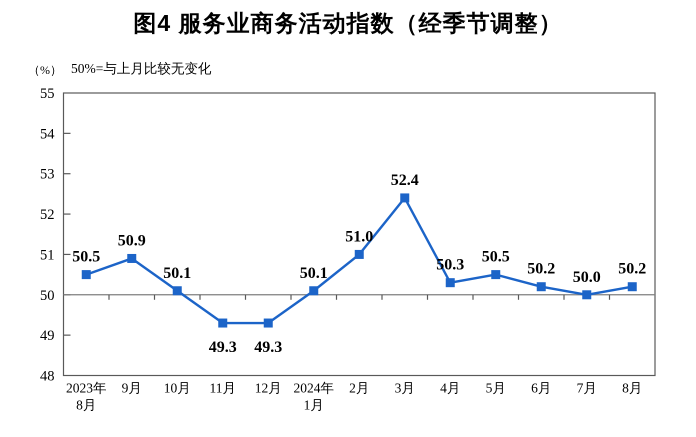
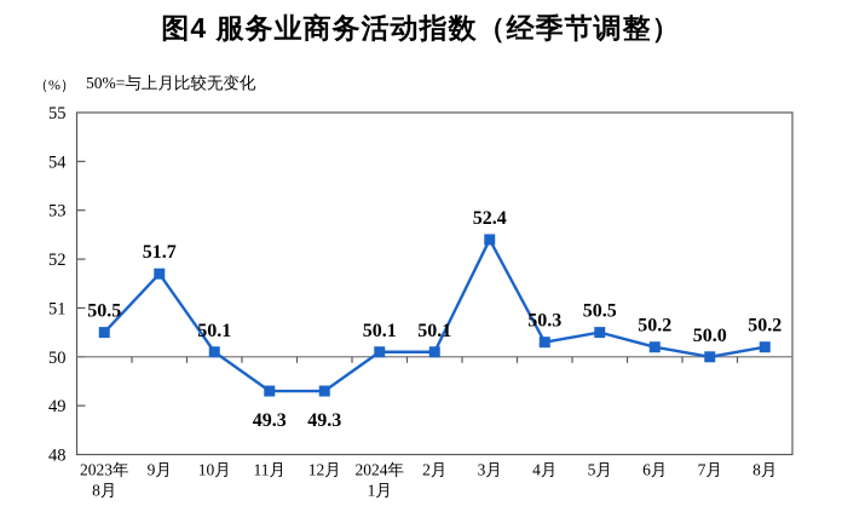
9月: 50.9 -> 51.7
2月: 51.0 -> 50.1
